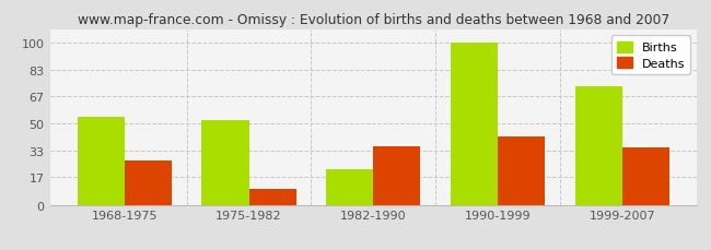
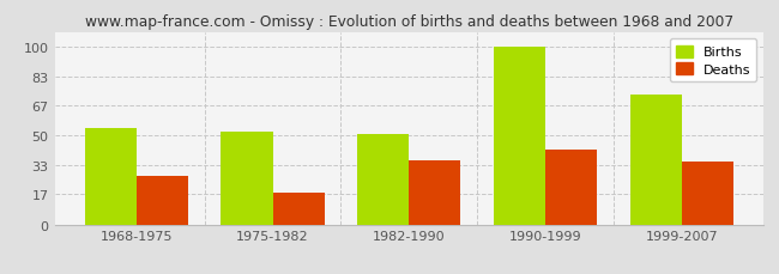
Deaths/1975-1982: 10 -> 18
Births/1982-1990: 22 -> 51
